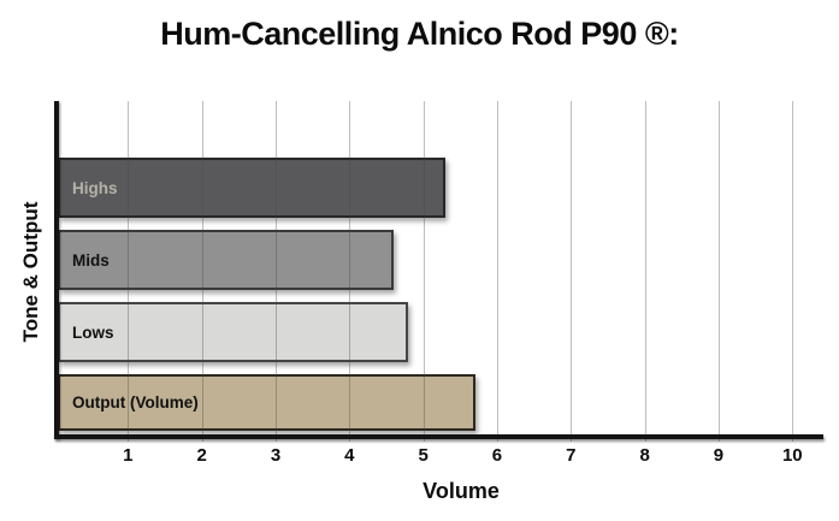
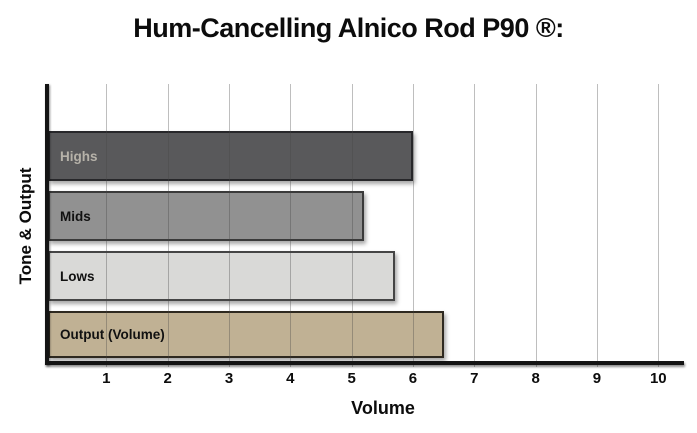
Highs: 5.3 -> 6.0
Mids: 4.6 -> 5.2
Lows: 4.8 -> 5.7
Output (Volume): 5.7 -> 6.5
